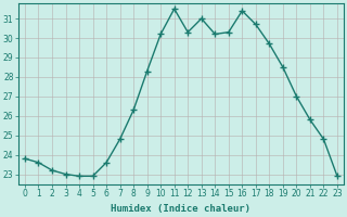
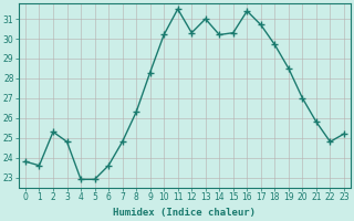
2: 23.2 -> 25.3
3: 23.0 -> 24.8
23: 22.9 -> 25.2
